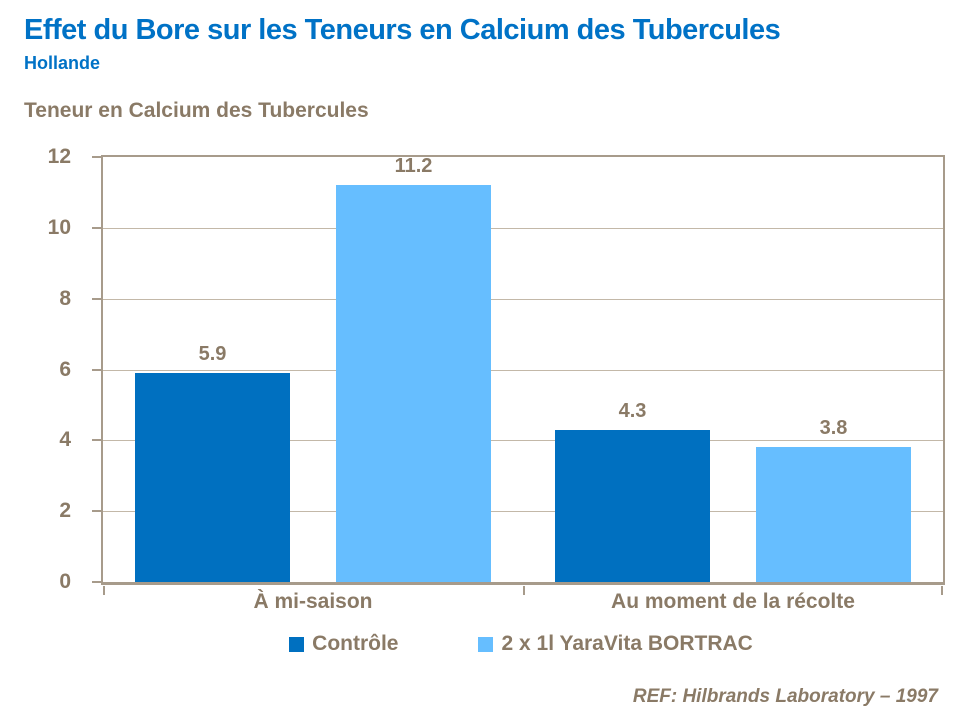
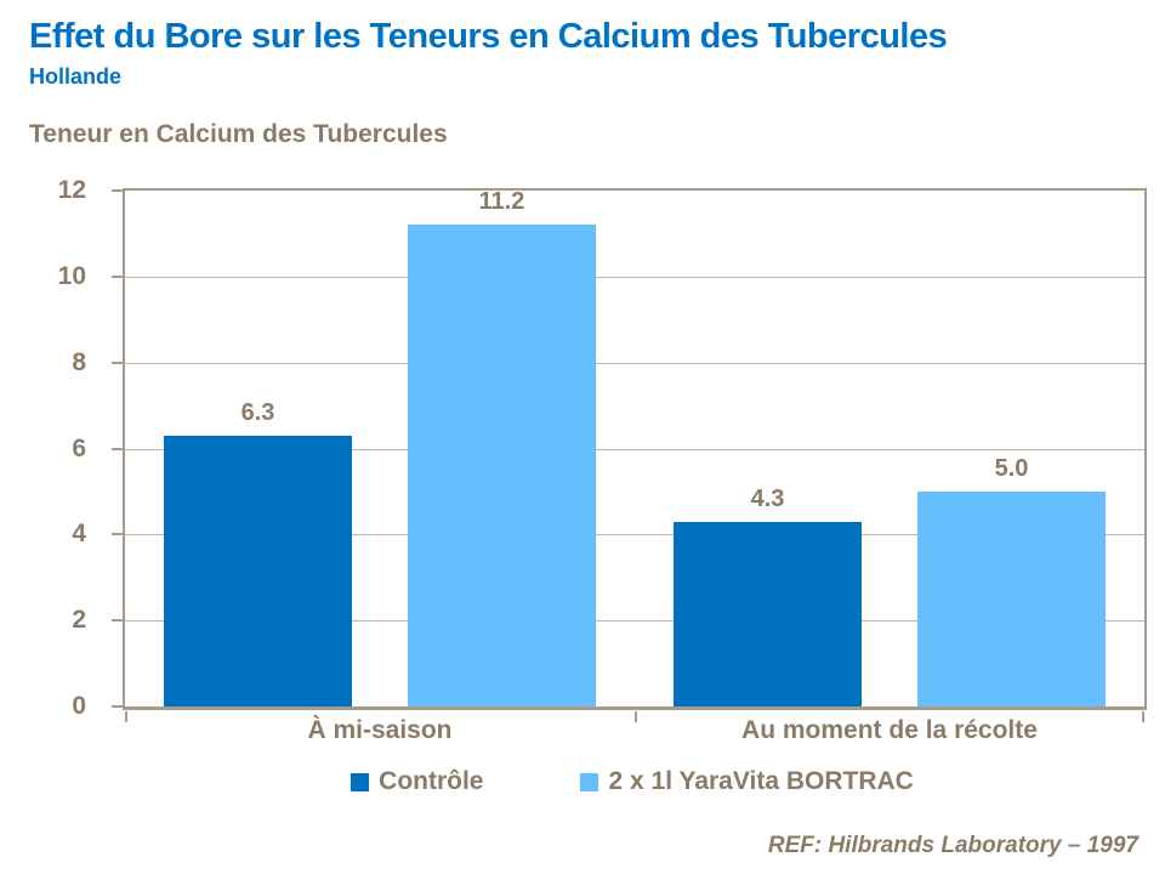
Contrôle/À mi-saison: 5.9 -> 6.3
2 x 1l YaraVita BORTRAC/Au moment de la récolte: 3.8 -> 5.0
